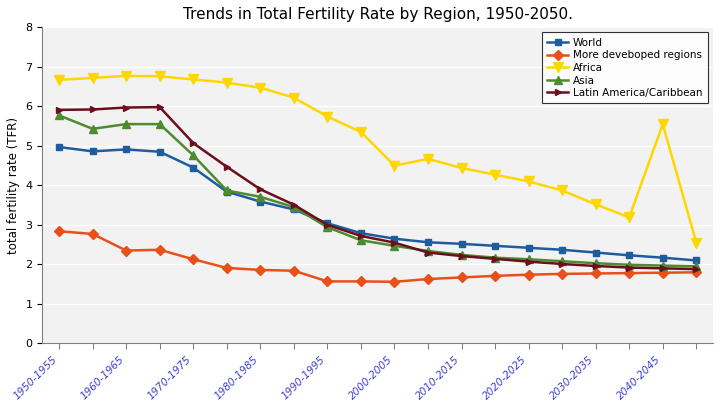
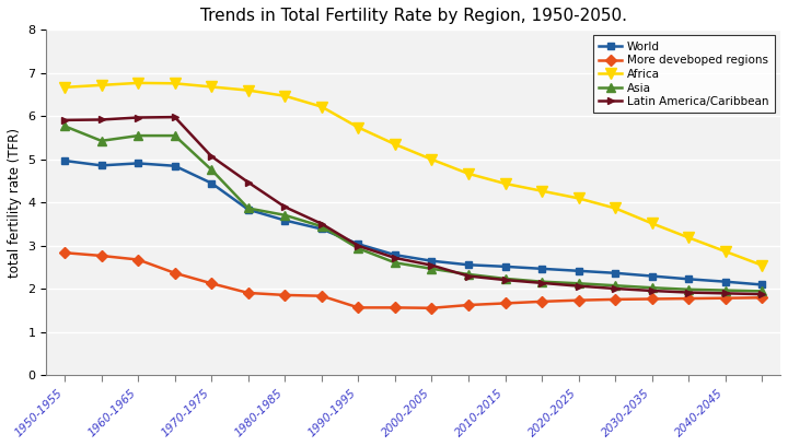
More deveboped regions/1960-1965: 2.35 -> 2.68
Africa/2000-2005: 4.50 -> 5.00
Africa/2040-2045: 5.55 -> 2.87
